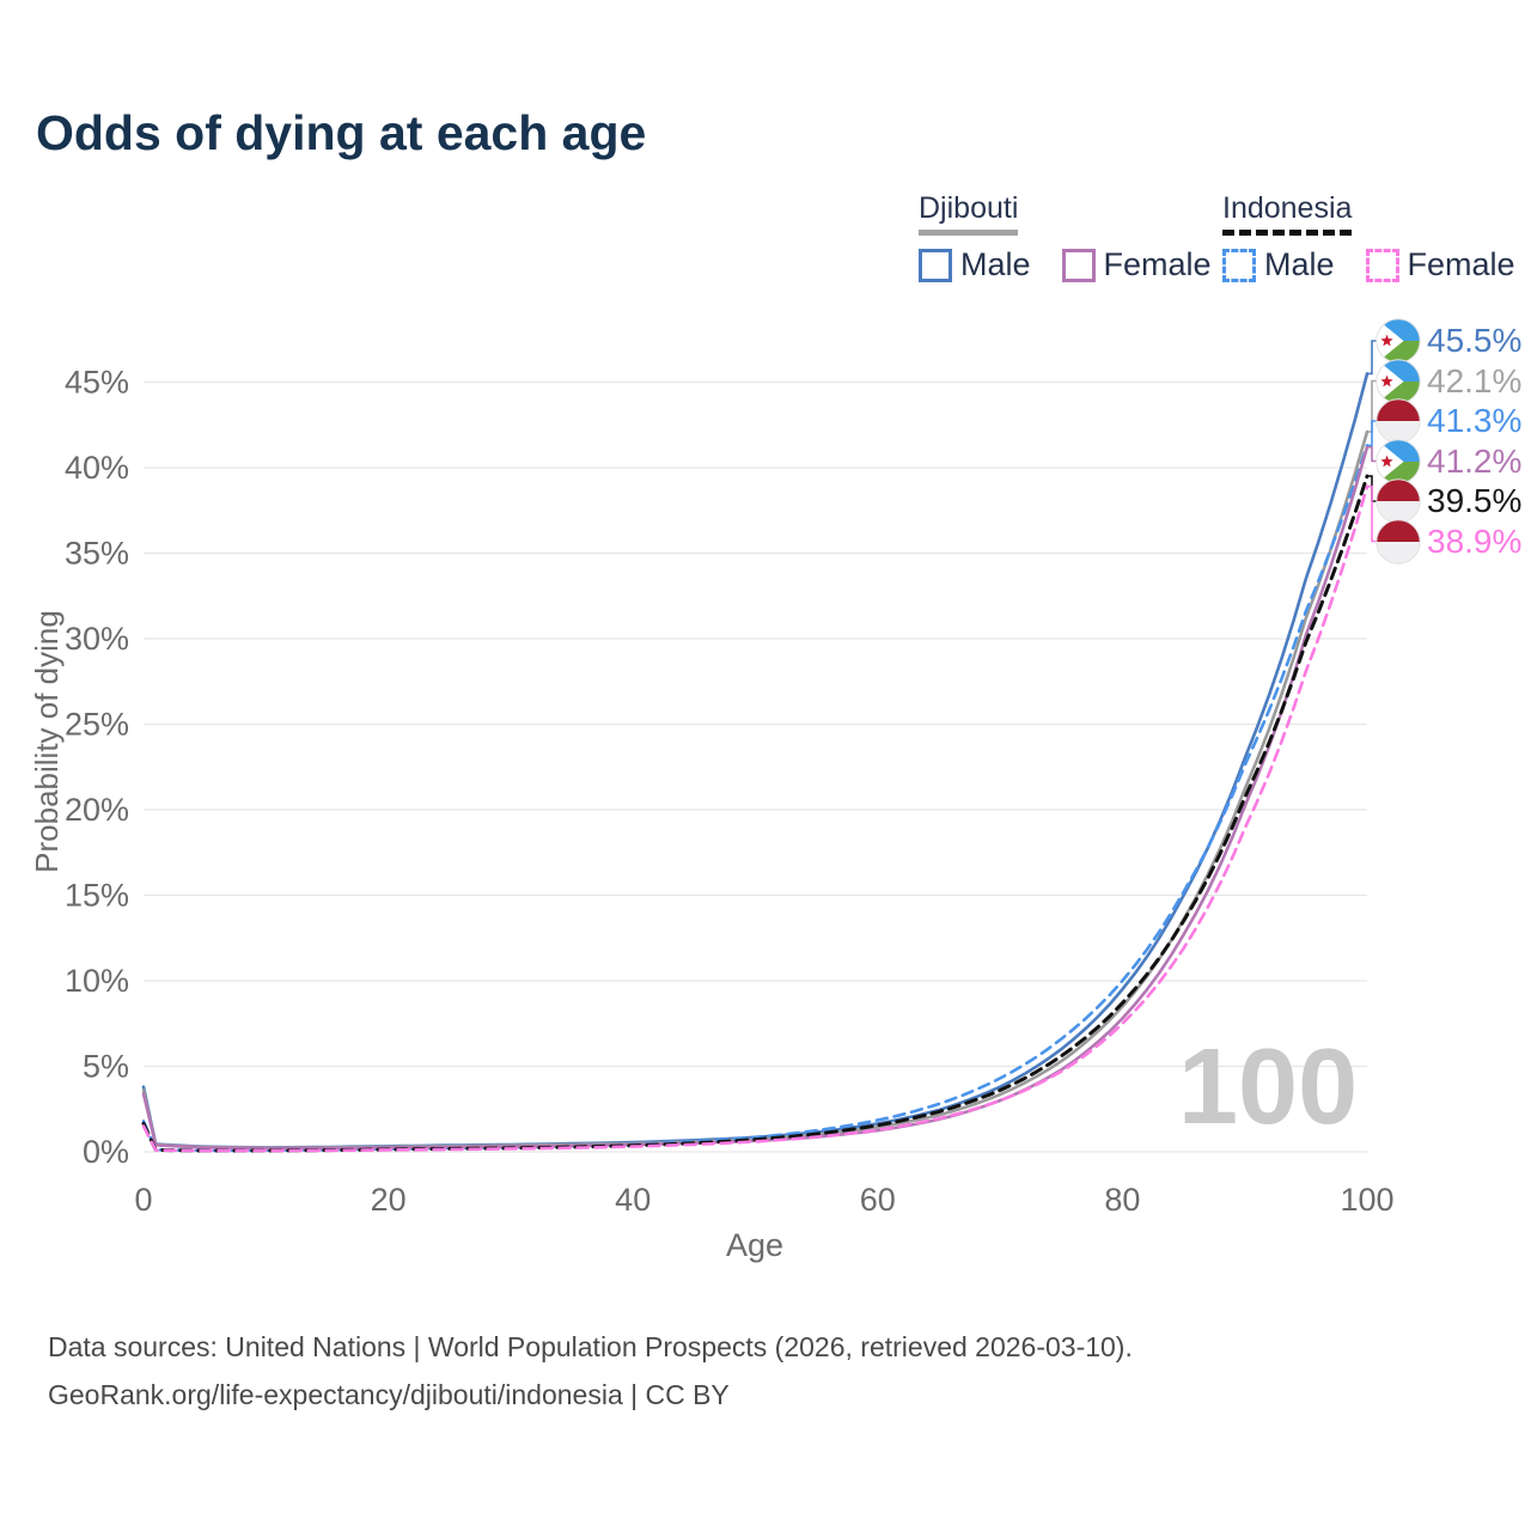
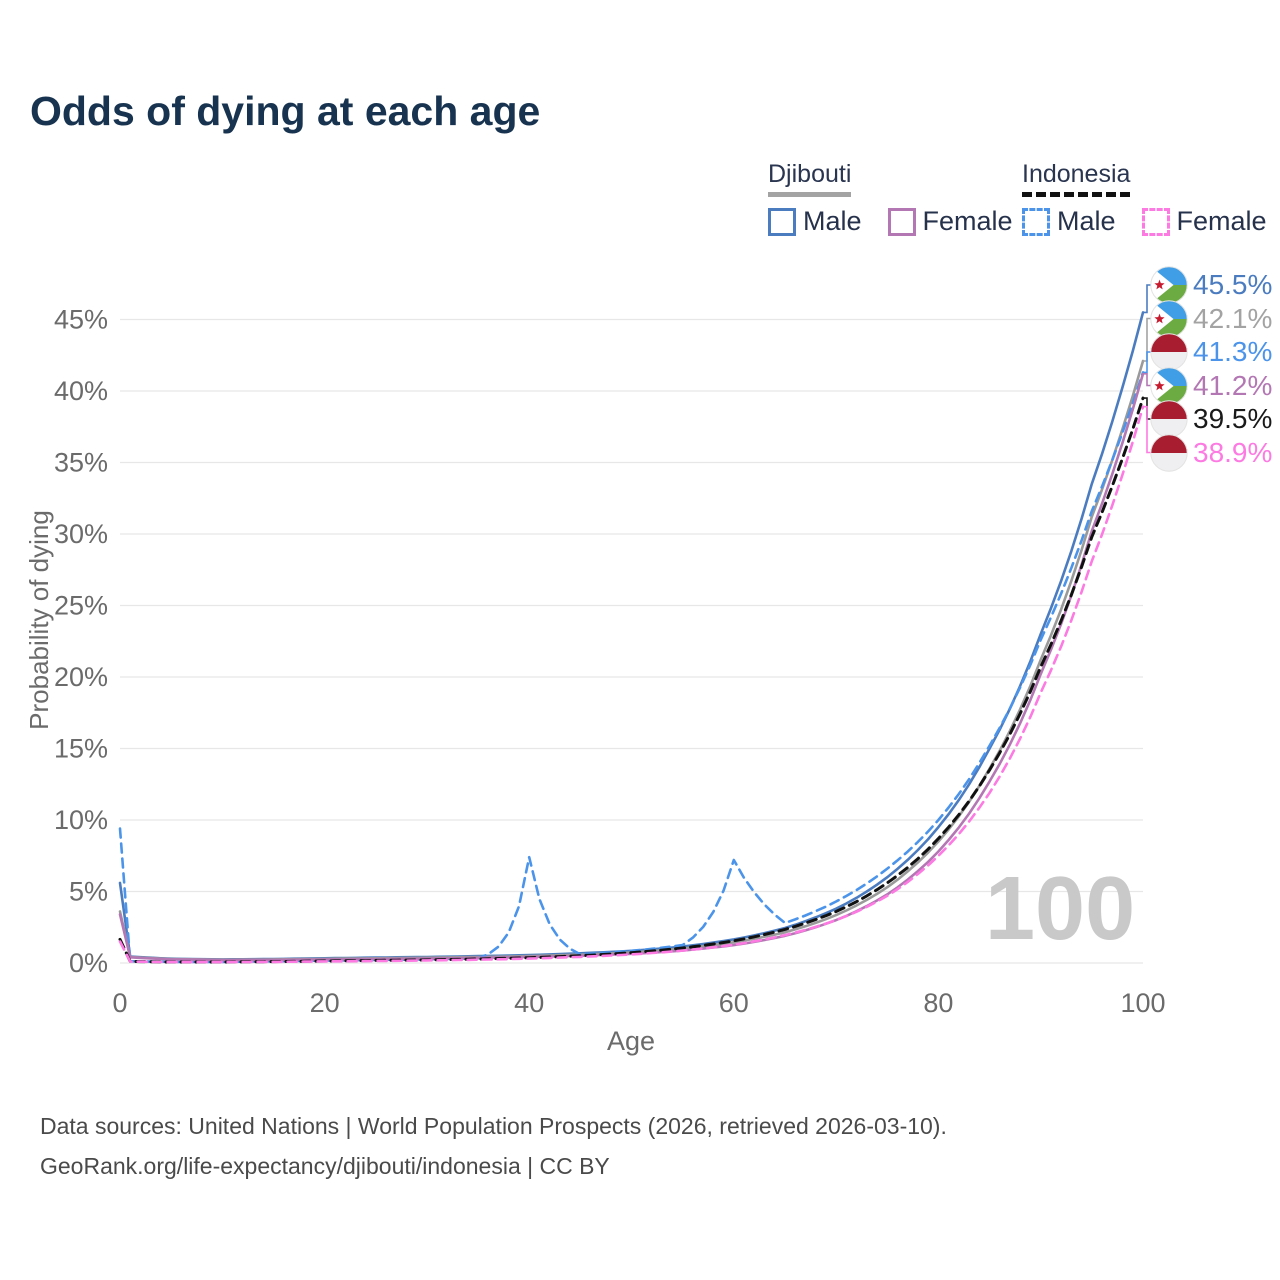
Djibouti Male/0: 3.8% -> 5.6%
Indonesia Male/0: 1.8% -> 9.4%
Indonesia Male/40: 0.4% -> 7.4%
Indonesia Male/60: 1.9% -> 7.2%
